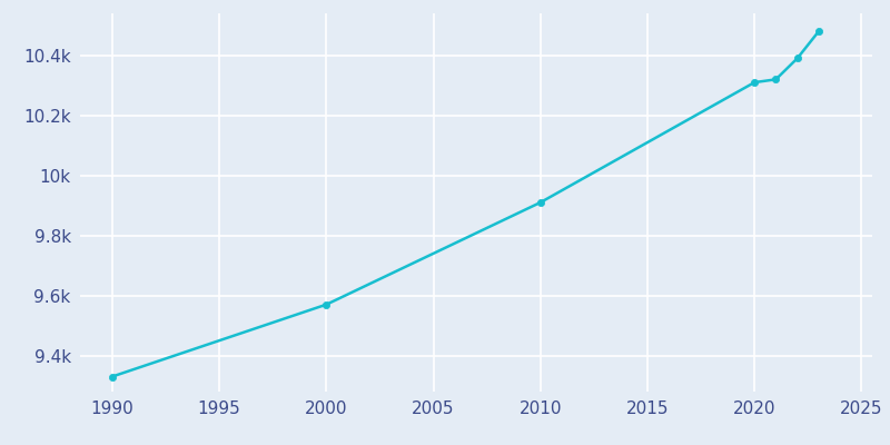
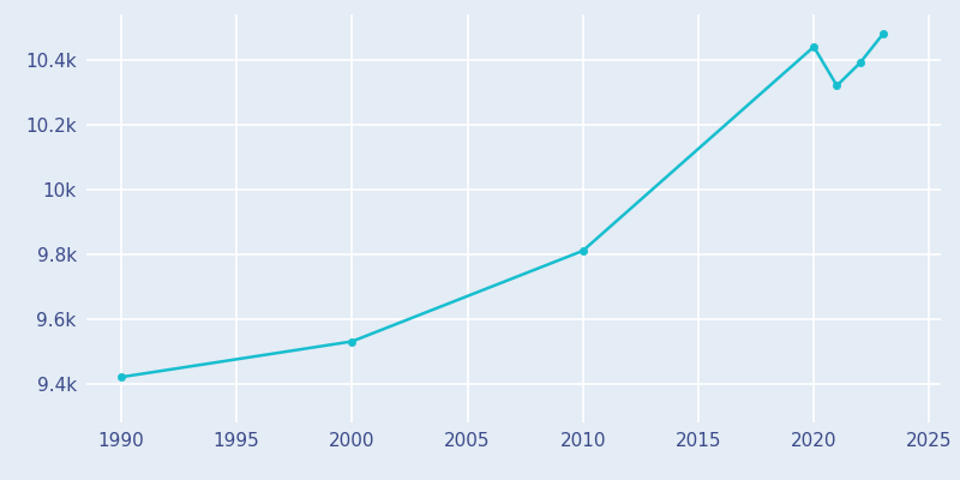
1990: 9.33k -> 9.42k
2000: 9.57k -> 9.53k
2010: 9.91k -> 9.81k
2020: 10.31k -> 10.44k
